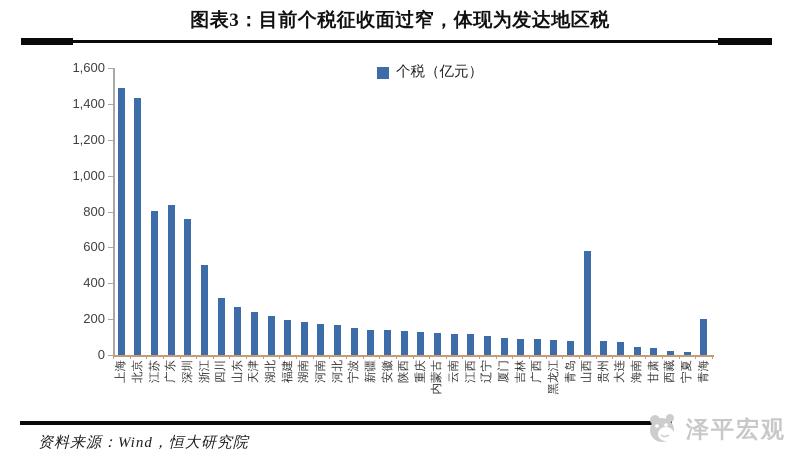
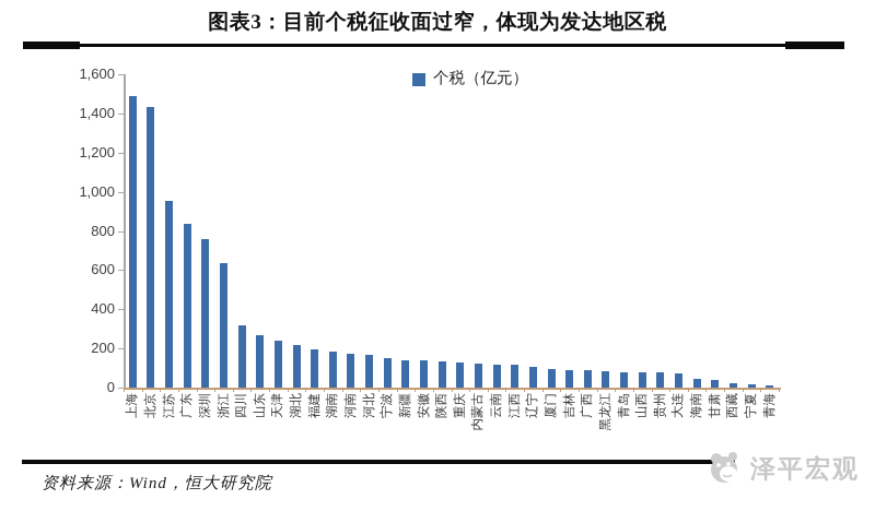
江苏: 800 -> 960
浙江: 500 -> 640
山西: 580 -> 80
青海: 200 -> 10
